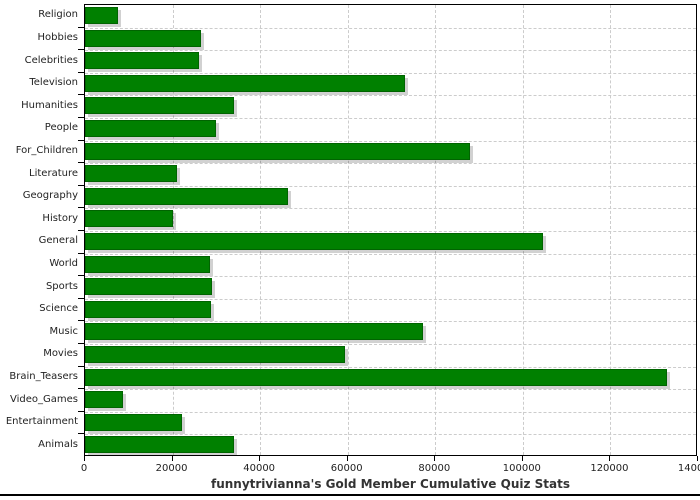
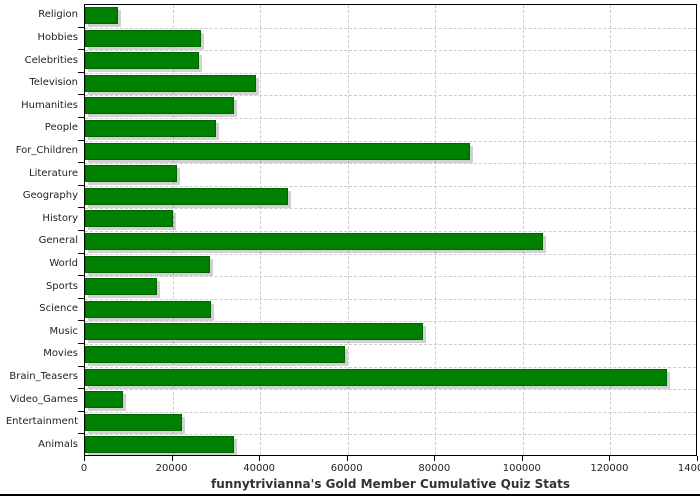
Television: 73000 -> 39000
Sports: 29000 -> 16000
